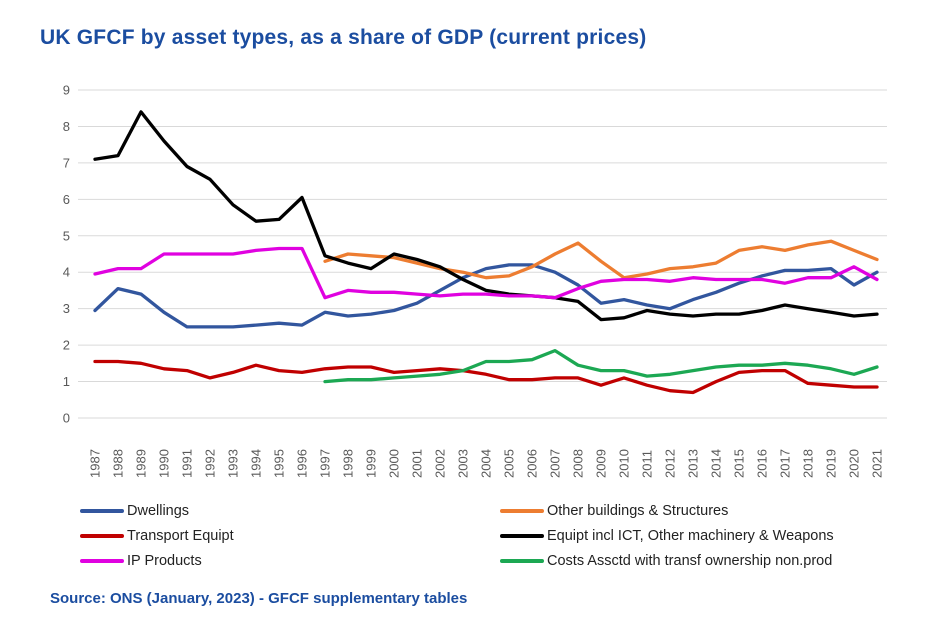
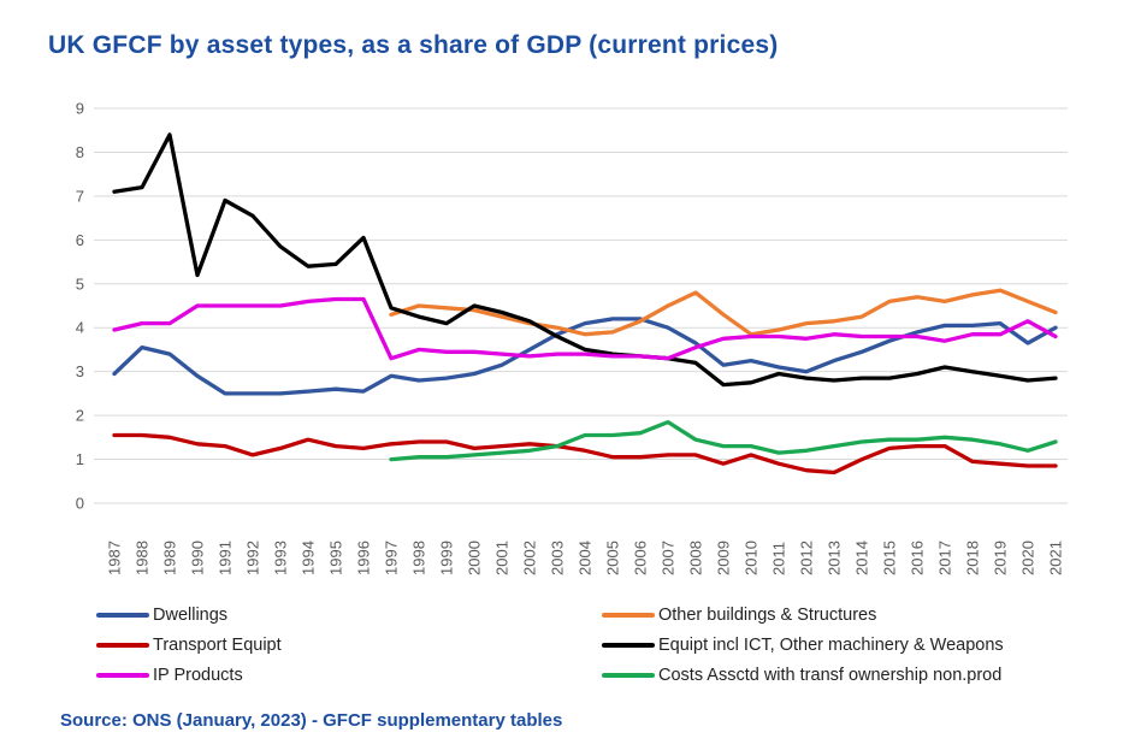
Equipt incl ICT, Other machinery & Weapons/1990: 7.6 -> 5.2
